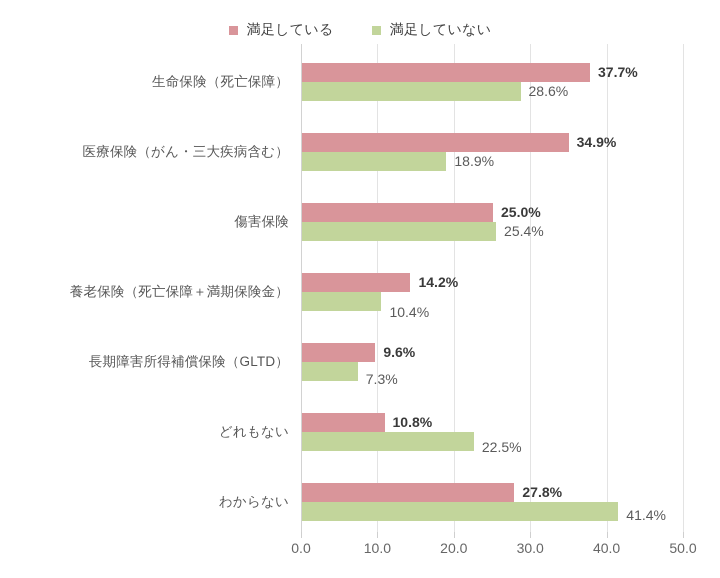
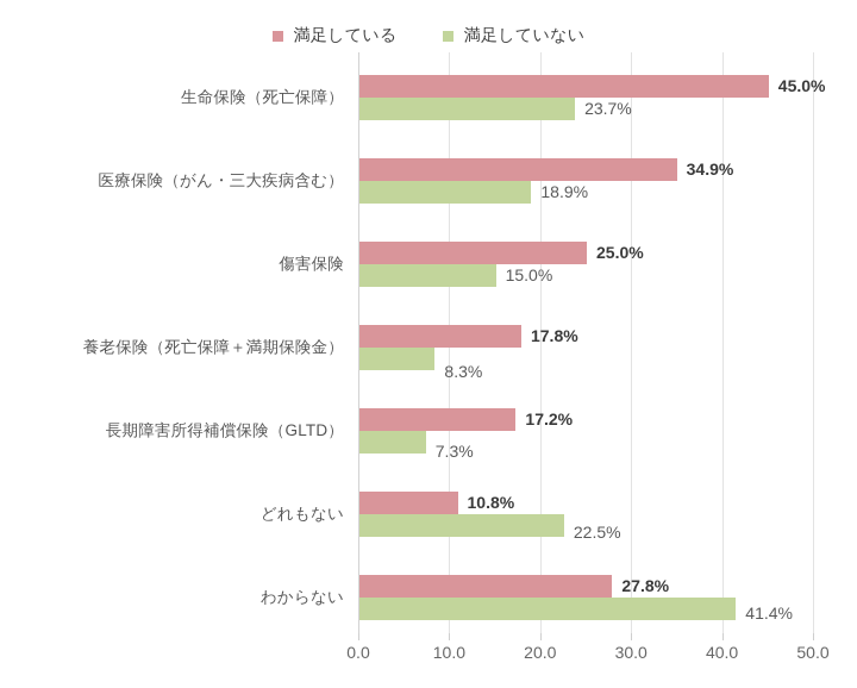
満足している/生命保険（死亡保障）: 37.7% -> 45.0%
満足していない/生命保険（死亡保障）: 28.6% -> 23.7%
満足していない/傷害保険: 25.4% -> 15.0%
満足している/養老保険（死亡保障＋満期保険金）: 14.2% -> 17.8%
満足していない/養老保険（死亡保障＋満期保険金）: 10.4% -> 8.3%
満足している/長期障害所得補償保険（GLTD）: 9.6% -> 17.2%
